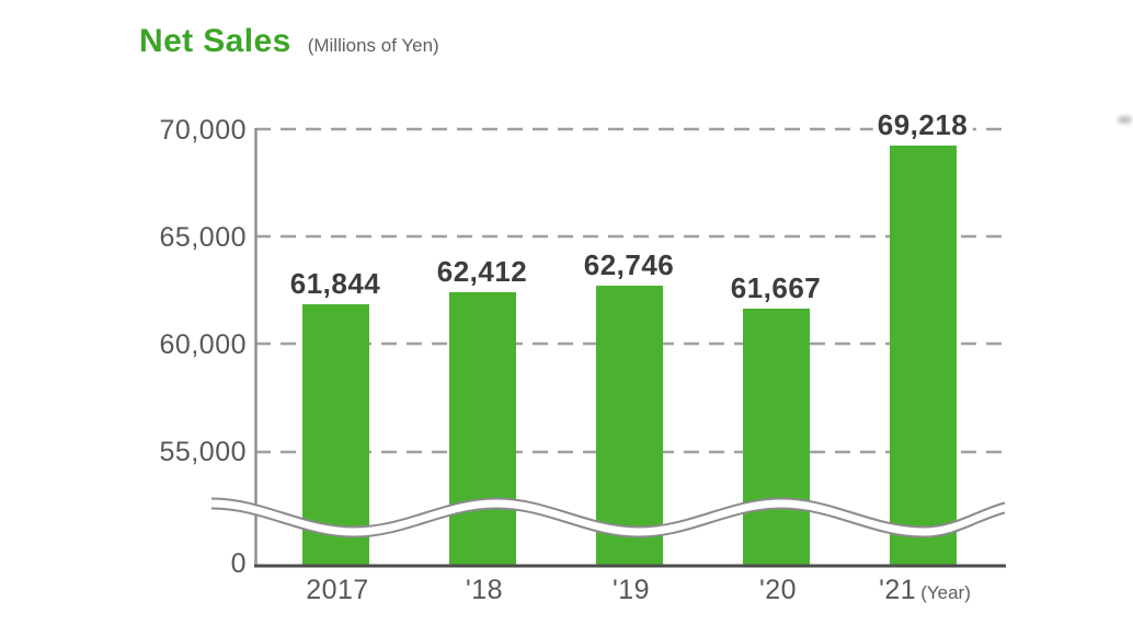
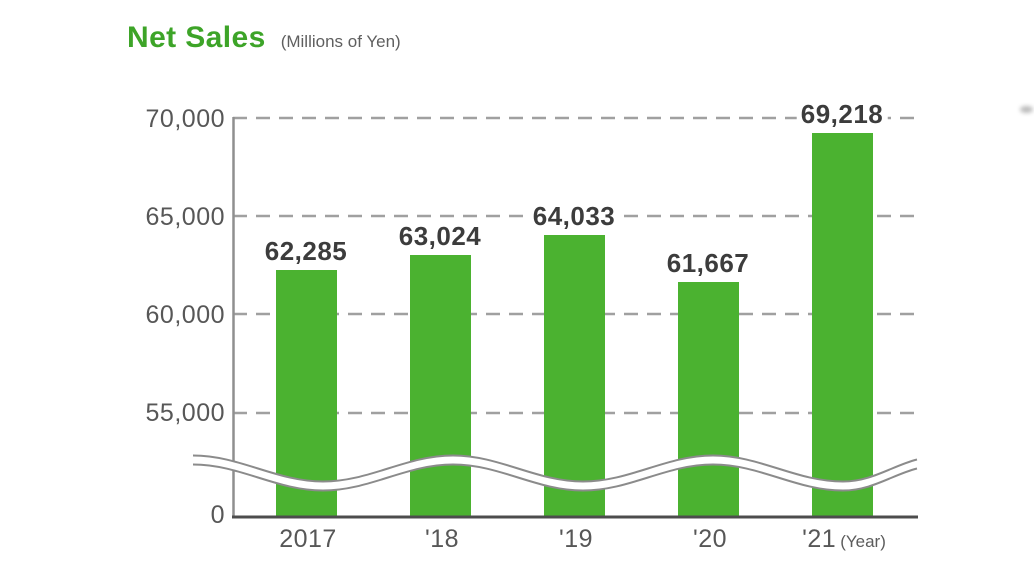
2017: 61,844 -> 62,285
'18: 62,412 -> 63,024
'19: 62,746 -> 64,033
